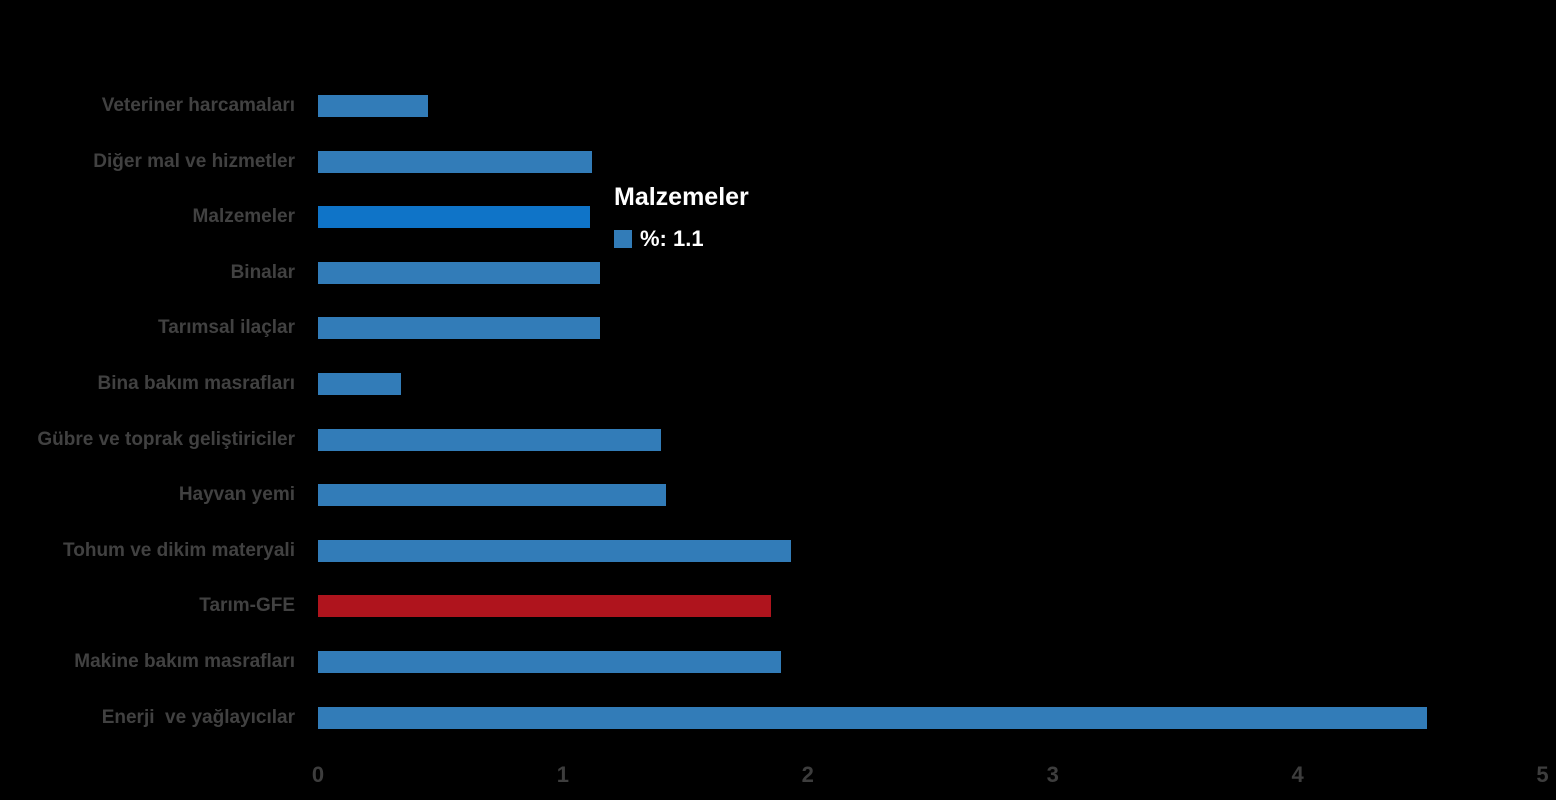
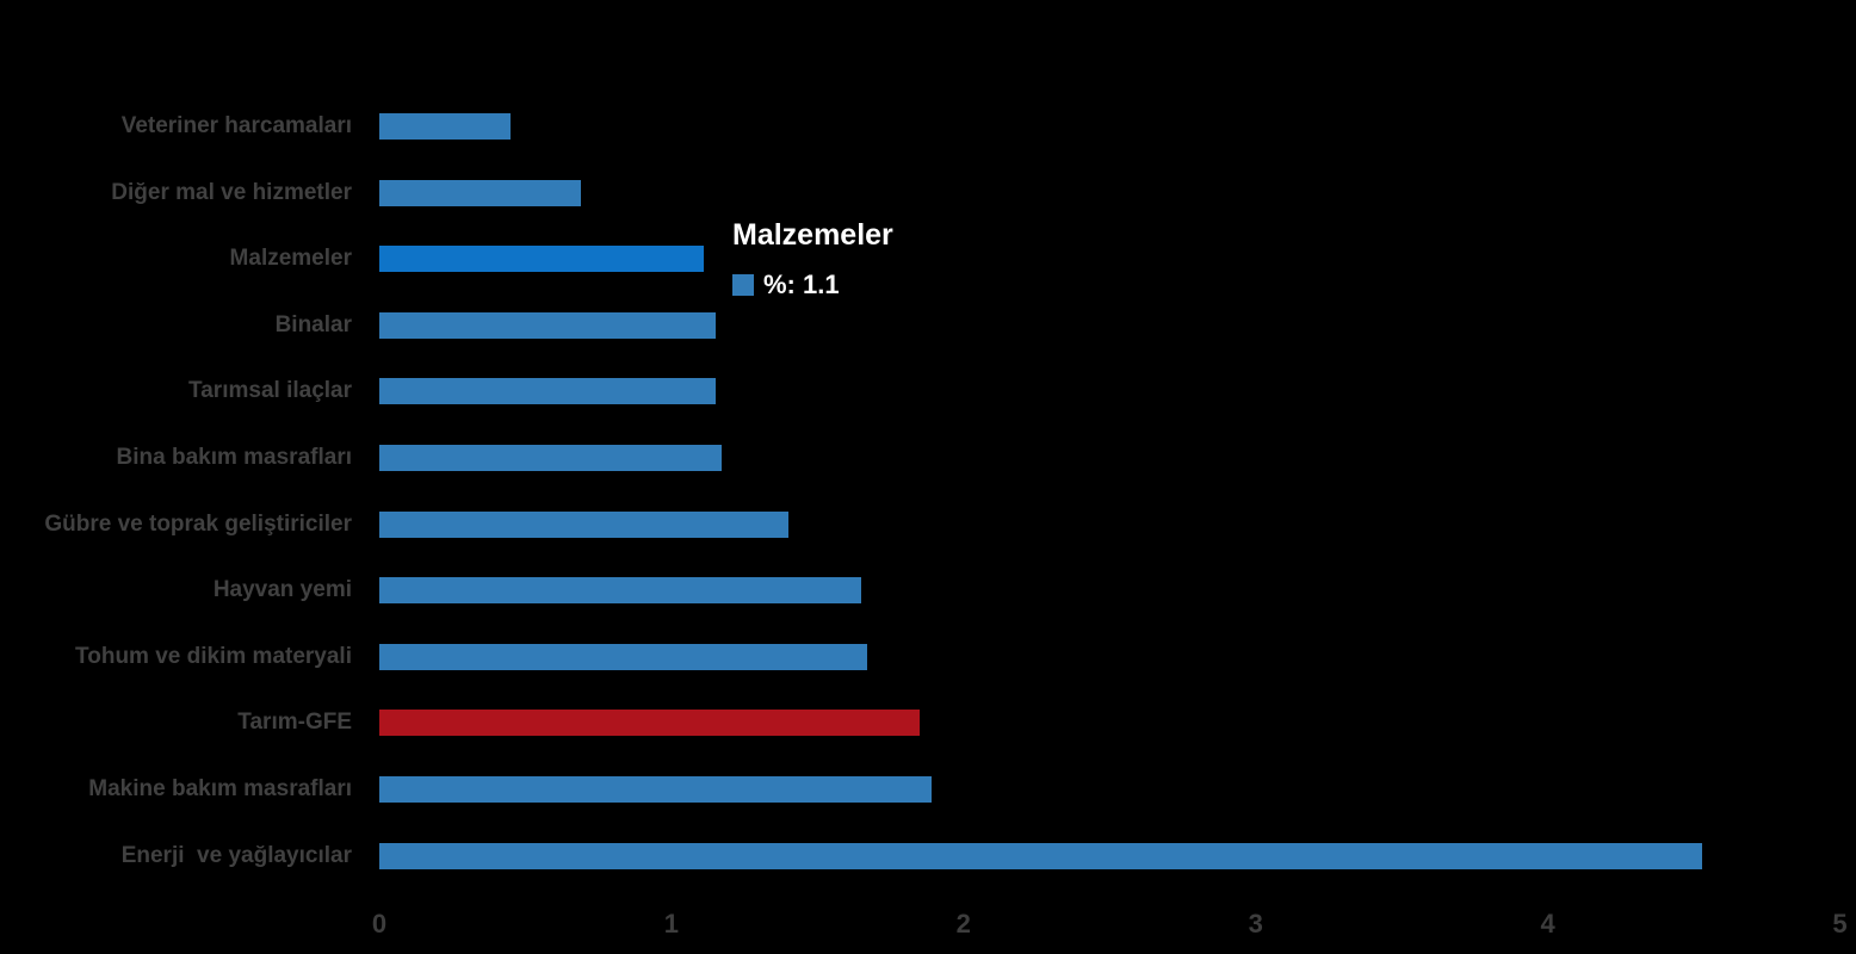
Diğer mal ve hizmetler: 1.12 -> 0.69
Bina bakım masrafları: 0.34 -> 1.17
Hayvan yemi: 1.42 -> 1.65
Tohum ve dikim materyali: 1.93 -> 1.67
